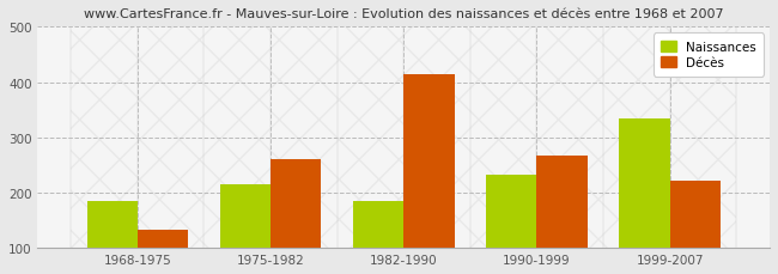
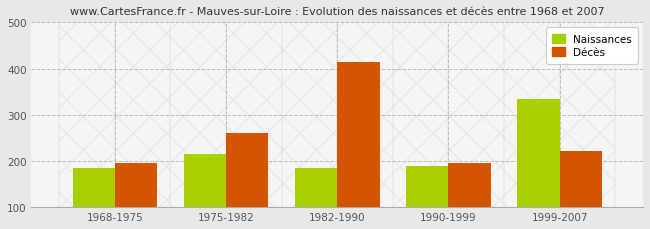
Décès/1968-1975: 132 -> 195
Naissances/1990-1999: 233 -> 190
Décès/1990-1999: 268 -> 195
